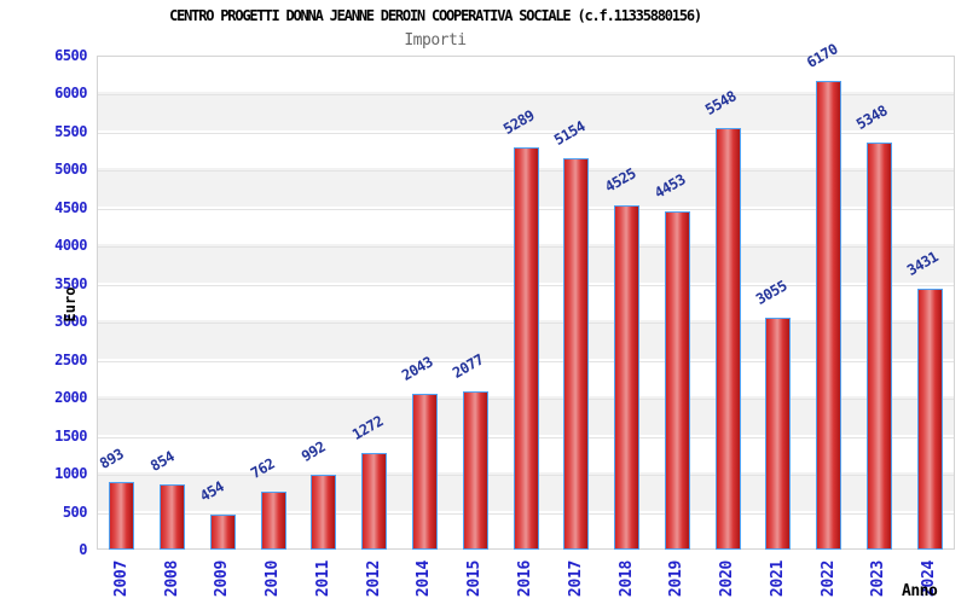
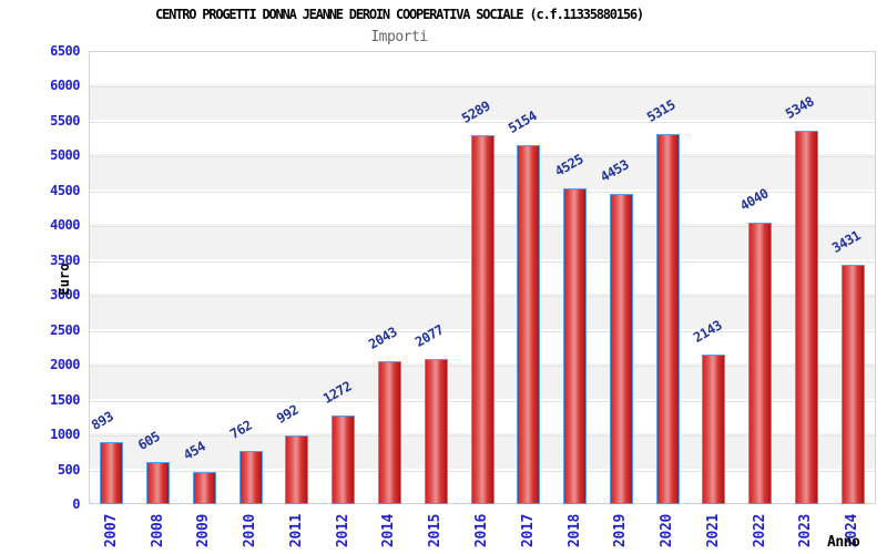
2008: 854 -> 605
2020: 5548 -> 5315
2021: 3055 -> 2143
2022: 6170 -> 4040
